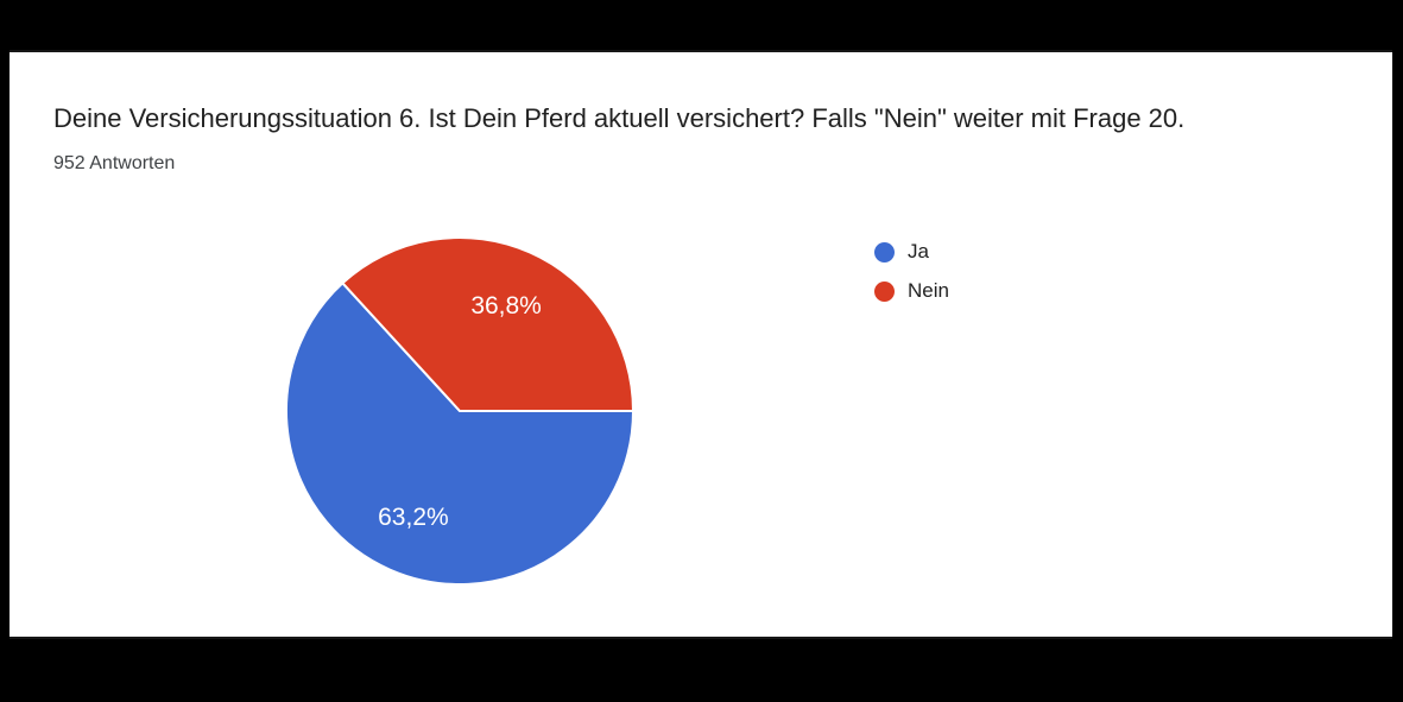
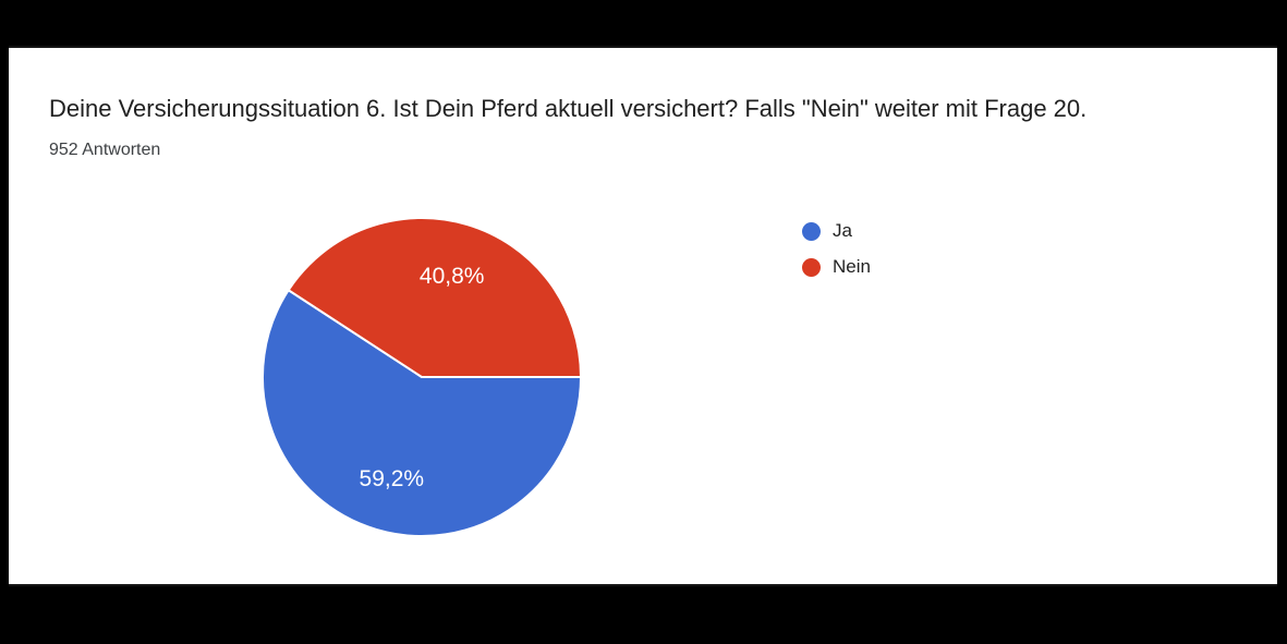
Ja: 63,2% -> 59,2%
Nein: 36,8% -> 40,8%
